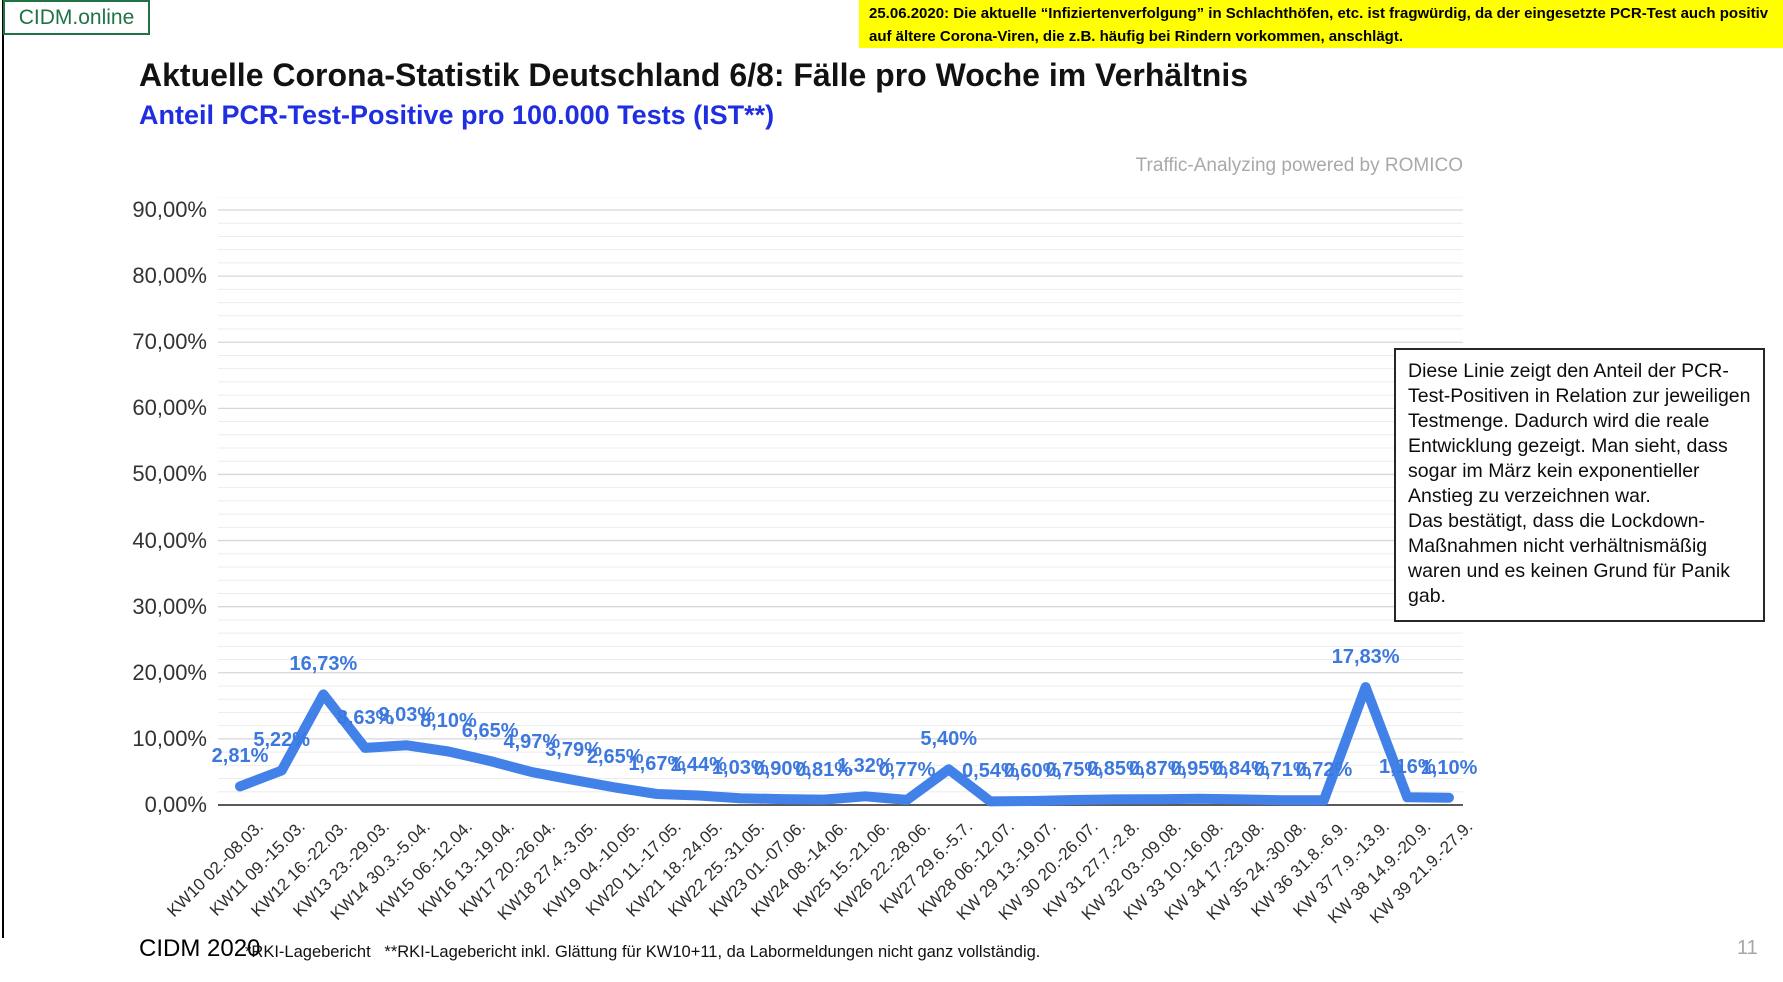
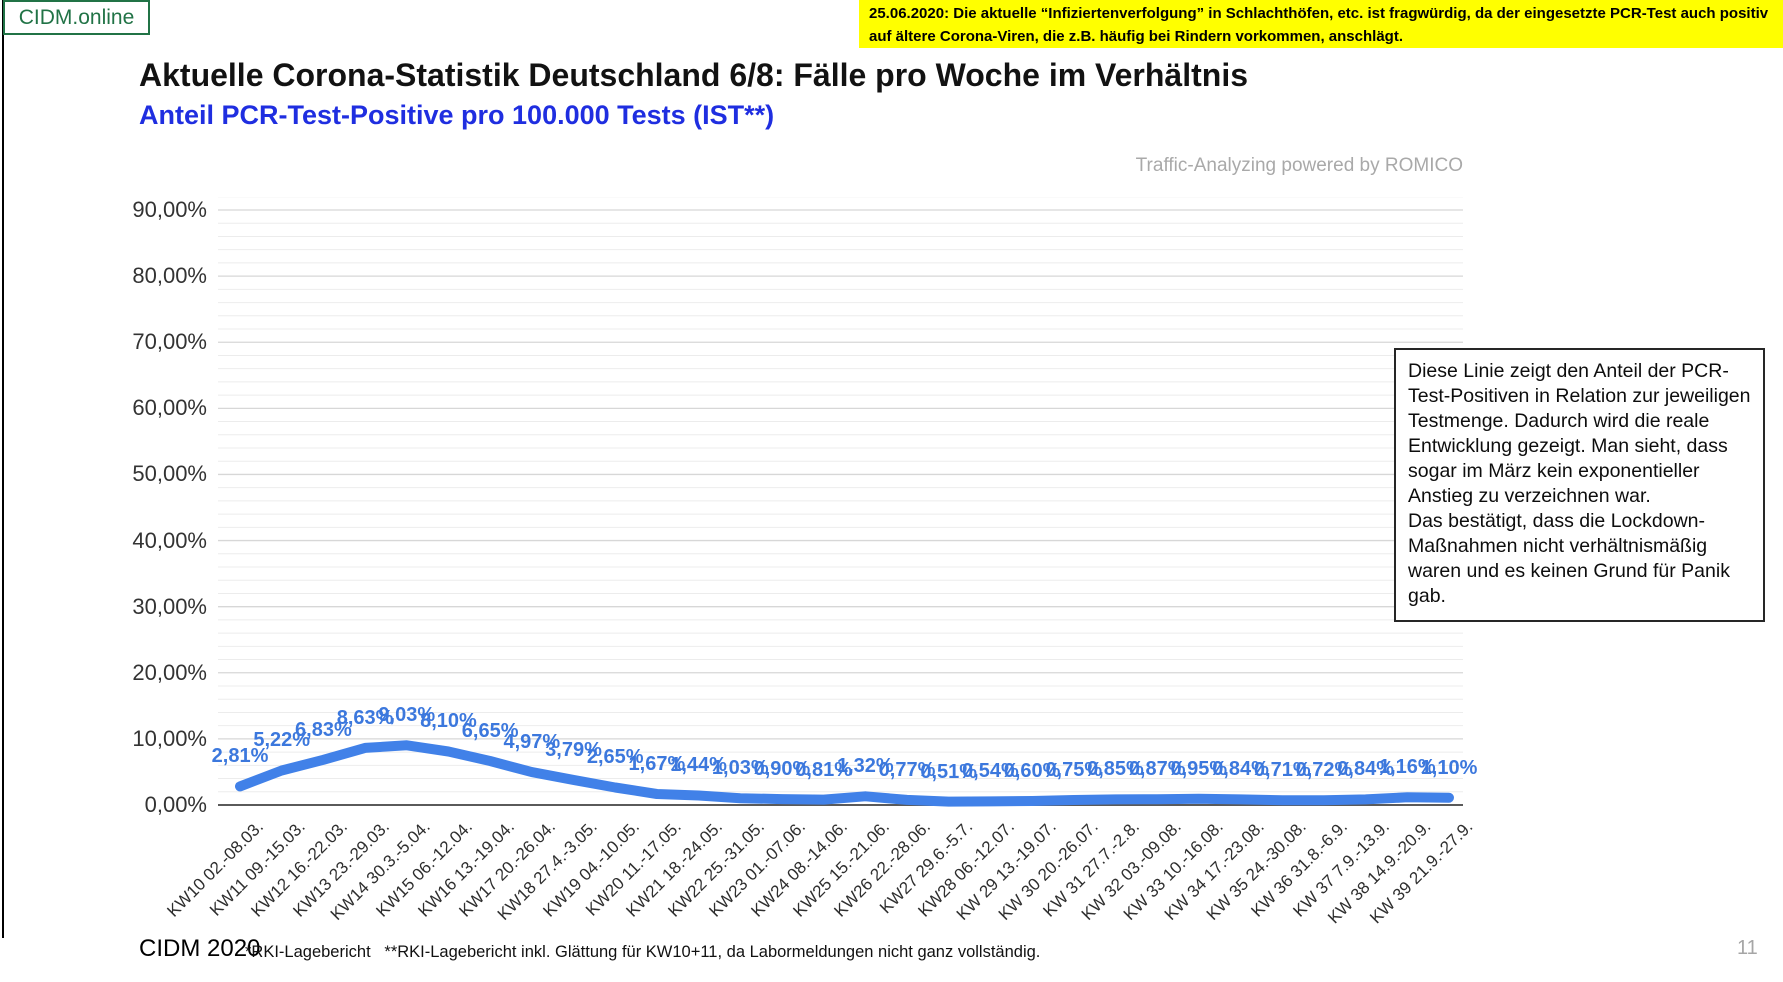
KW12 16.-22.03.: 16,73% -> 6,83%
KW27 29.6.-5.7.: 5,40% -> 0,51%
KW 37 7.9.-13.9.: 17,83% -> 0,84%
